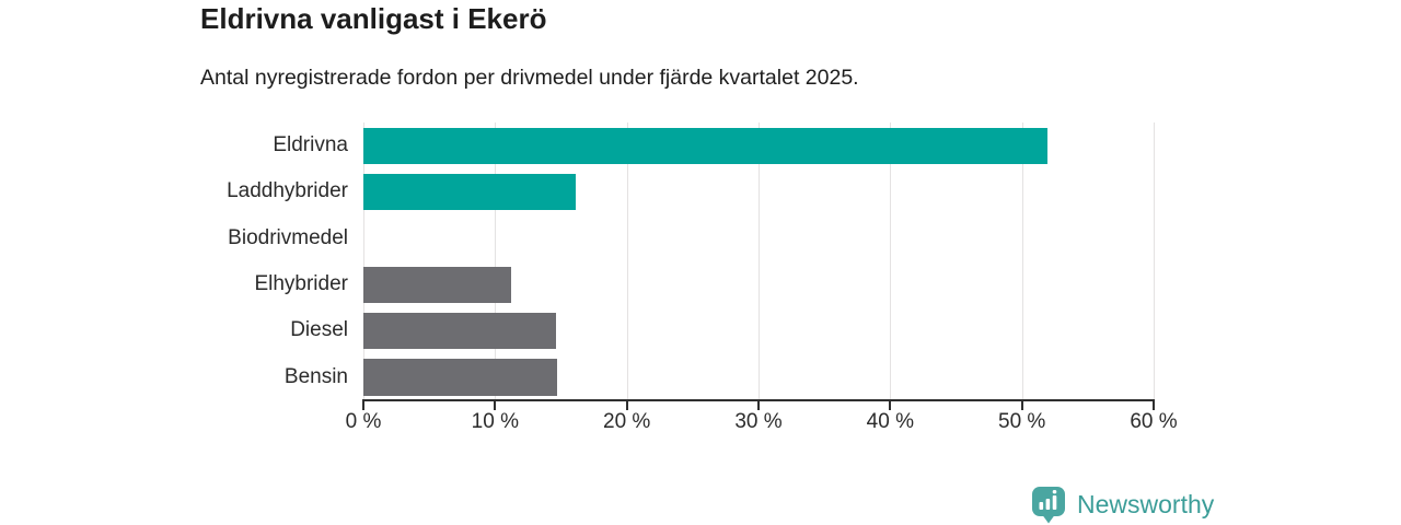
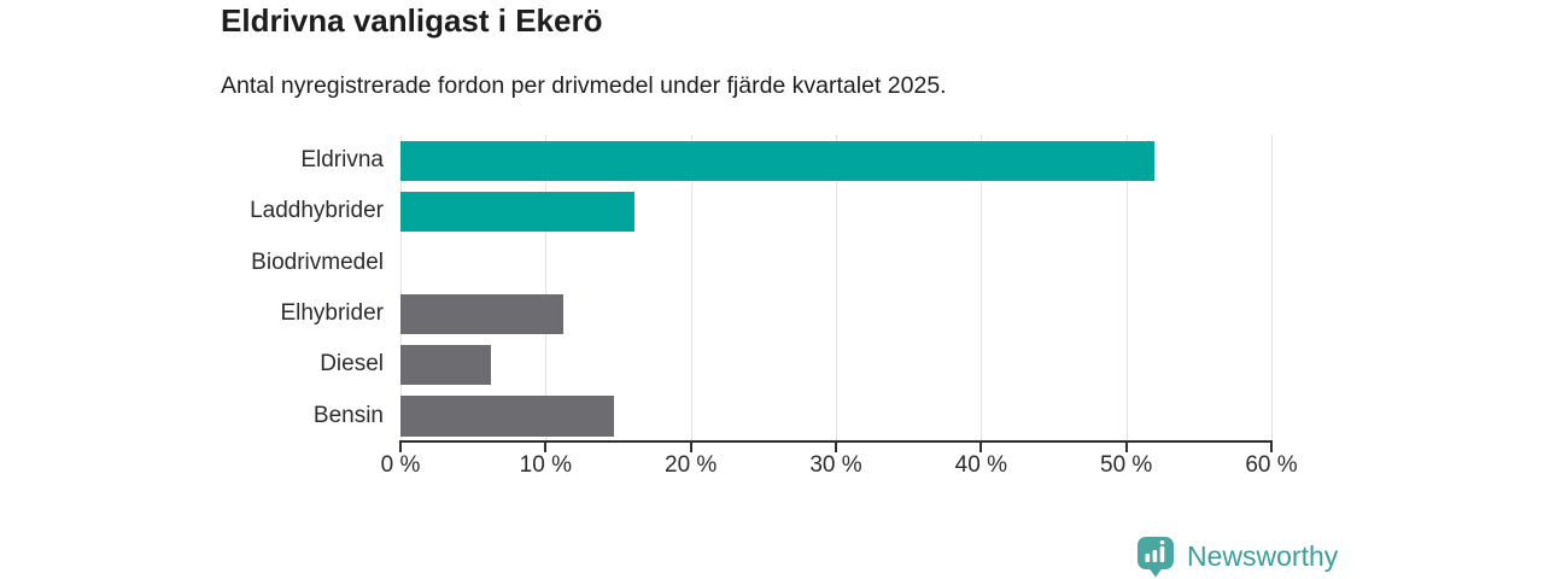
Diesel: 14.6% -> 6.2%
